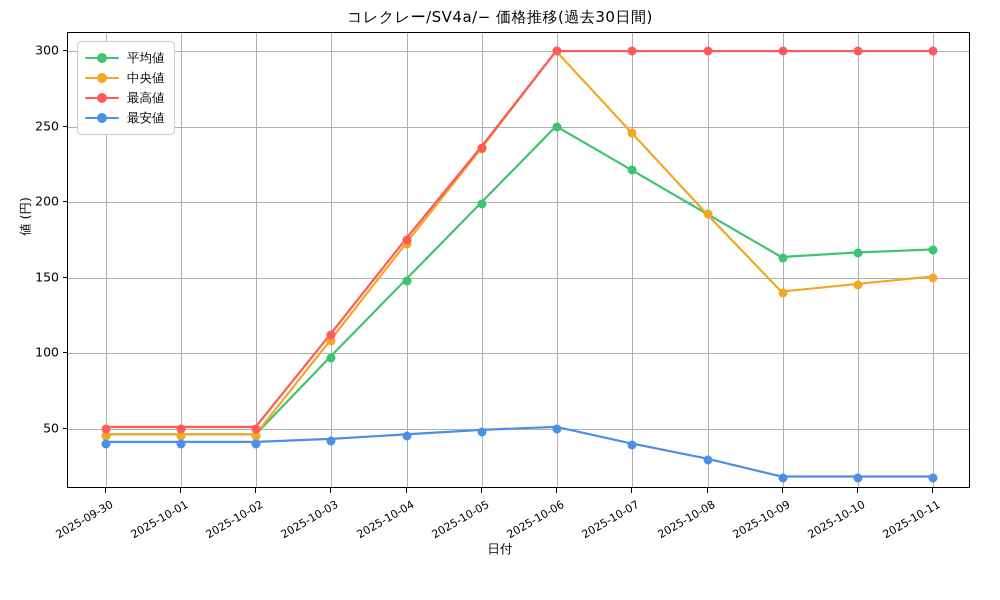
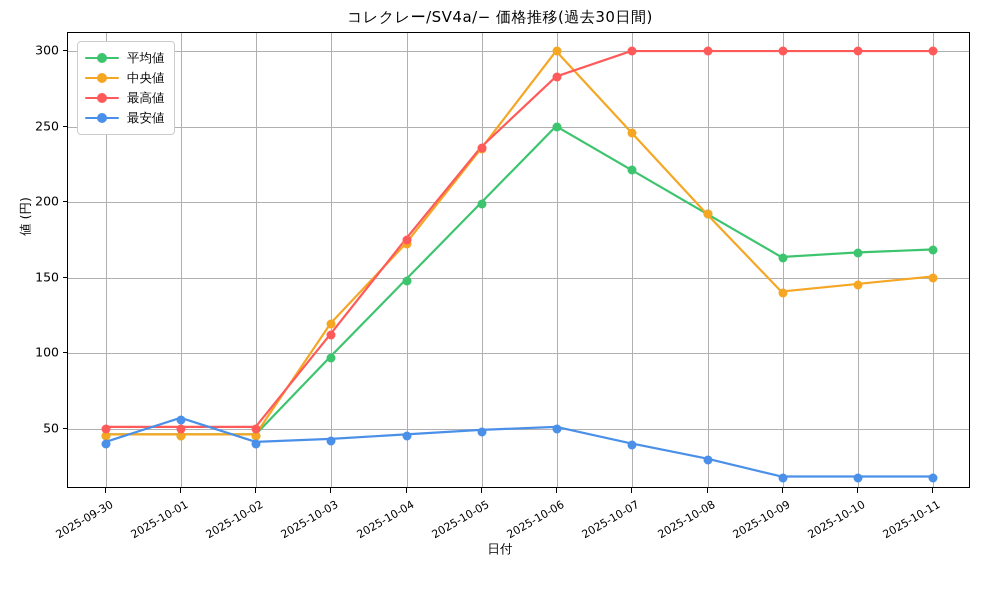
最安値/2025-10-01: 40 -> 56
中央値/2025-10-03: 108 -> 119
最高値/2025-10-06: 300 -> 283
